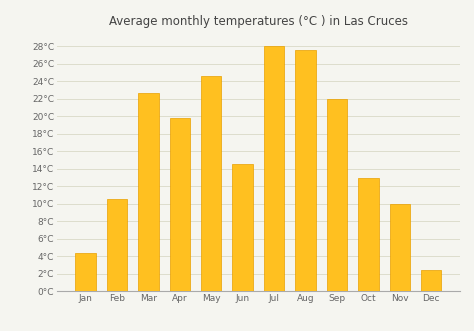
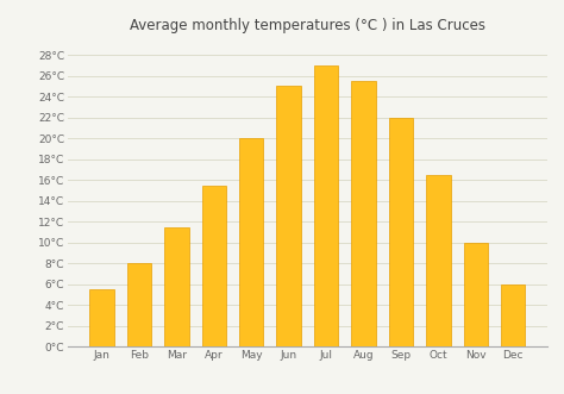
Jan: 4.4°C -> 5.5°C
Feb: 10.6°C -> 8.0°C
Mar: 22.6°C -> 11.5°C
Apr: 19.8°C -> 15.5°C
May: 24.6°C -> 20.0°C
Jun: 14.6°C -> 25.0°C
Jul: 28.0°C -> 27.0°C
Aug: 27.6°C -> 25.5°C
Oct: 13.0°C -> 16.5°C
Dec: 2.4°C -> 6.0°C
